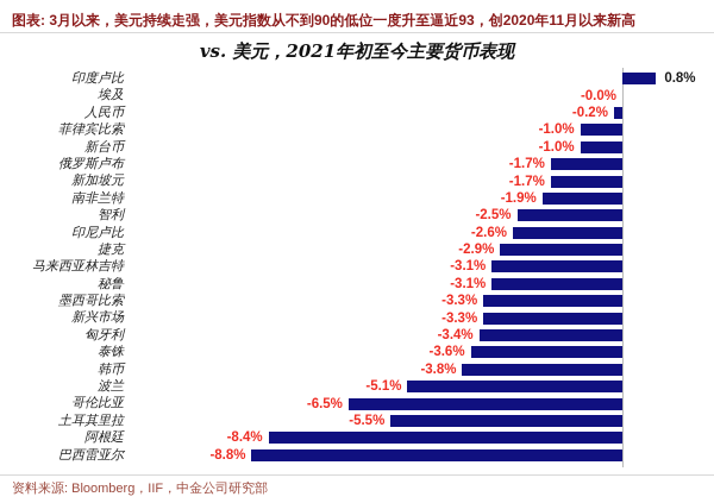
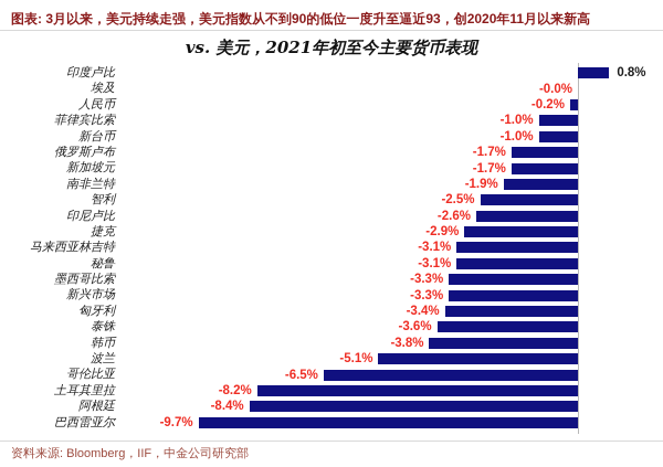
土耳其里拉: -5.5% -> -8.2%
巴西雷亚尔: -8.8% -> -9.7%
